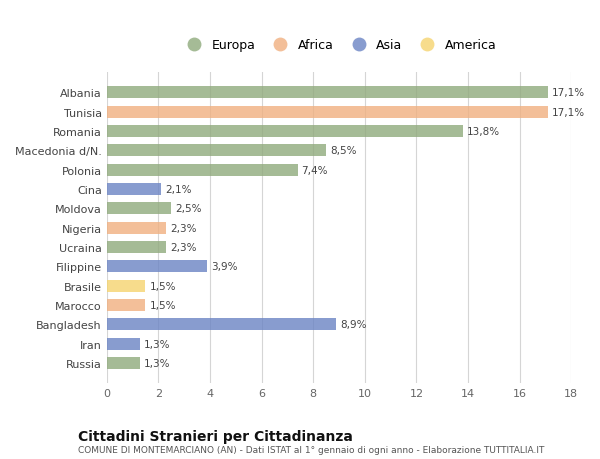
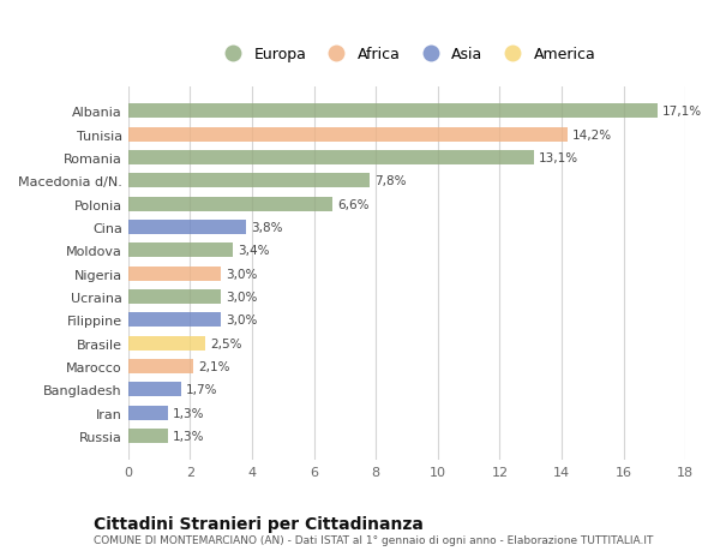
Tunisia: 17,1% -> 14,2%
Romania: 13,8% -> 13,1%
Macedonia d/N.: 8,5% -> 7,8%
Polonia: 7,4% -> 6,6%
Cina: 2,1% -> 3,8%
Moldova: 2,5% -> 3,4%
Nigeria: 2,3% -> 3,0%
Ucraina: 2,3% -> 3,0%
Filippine: 3,9% -> 3,0%
Brasile: 1,5% -> 2,5%
Marocco: 1,5% -> 2,1%
Bangladesh: 8,9% -> 1,7%
